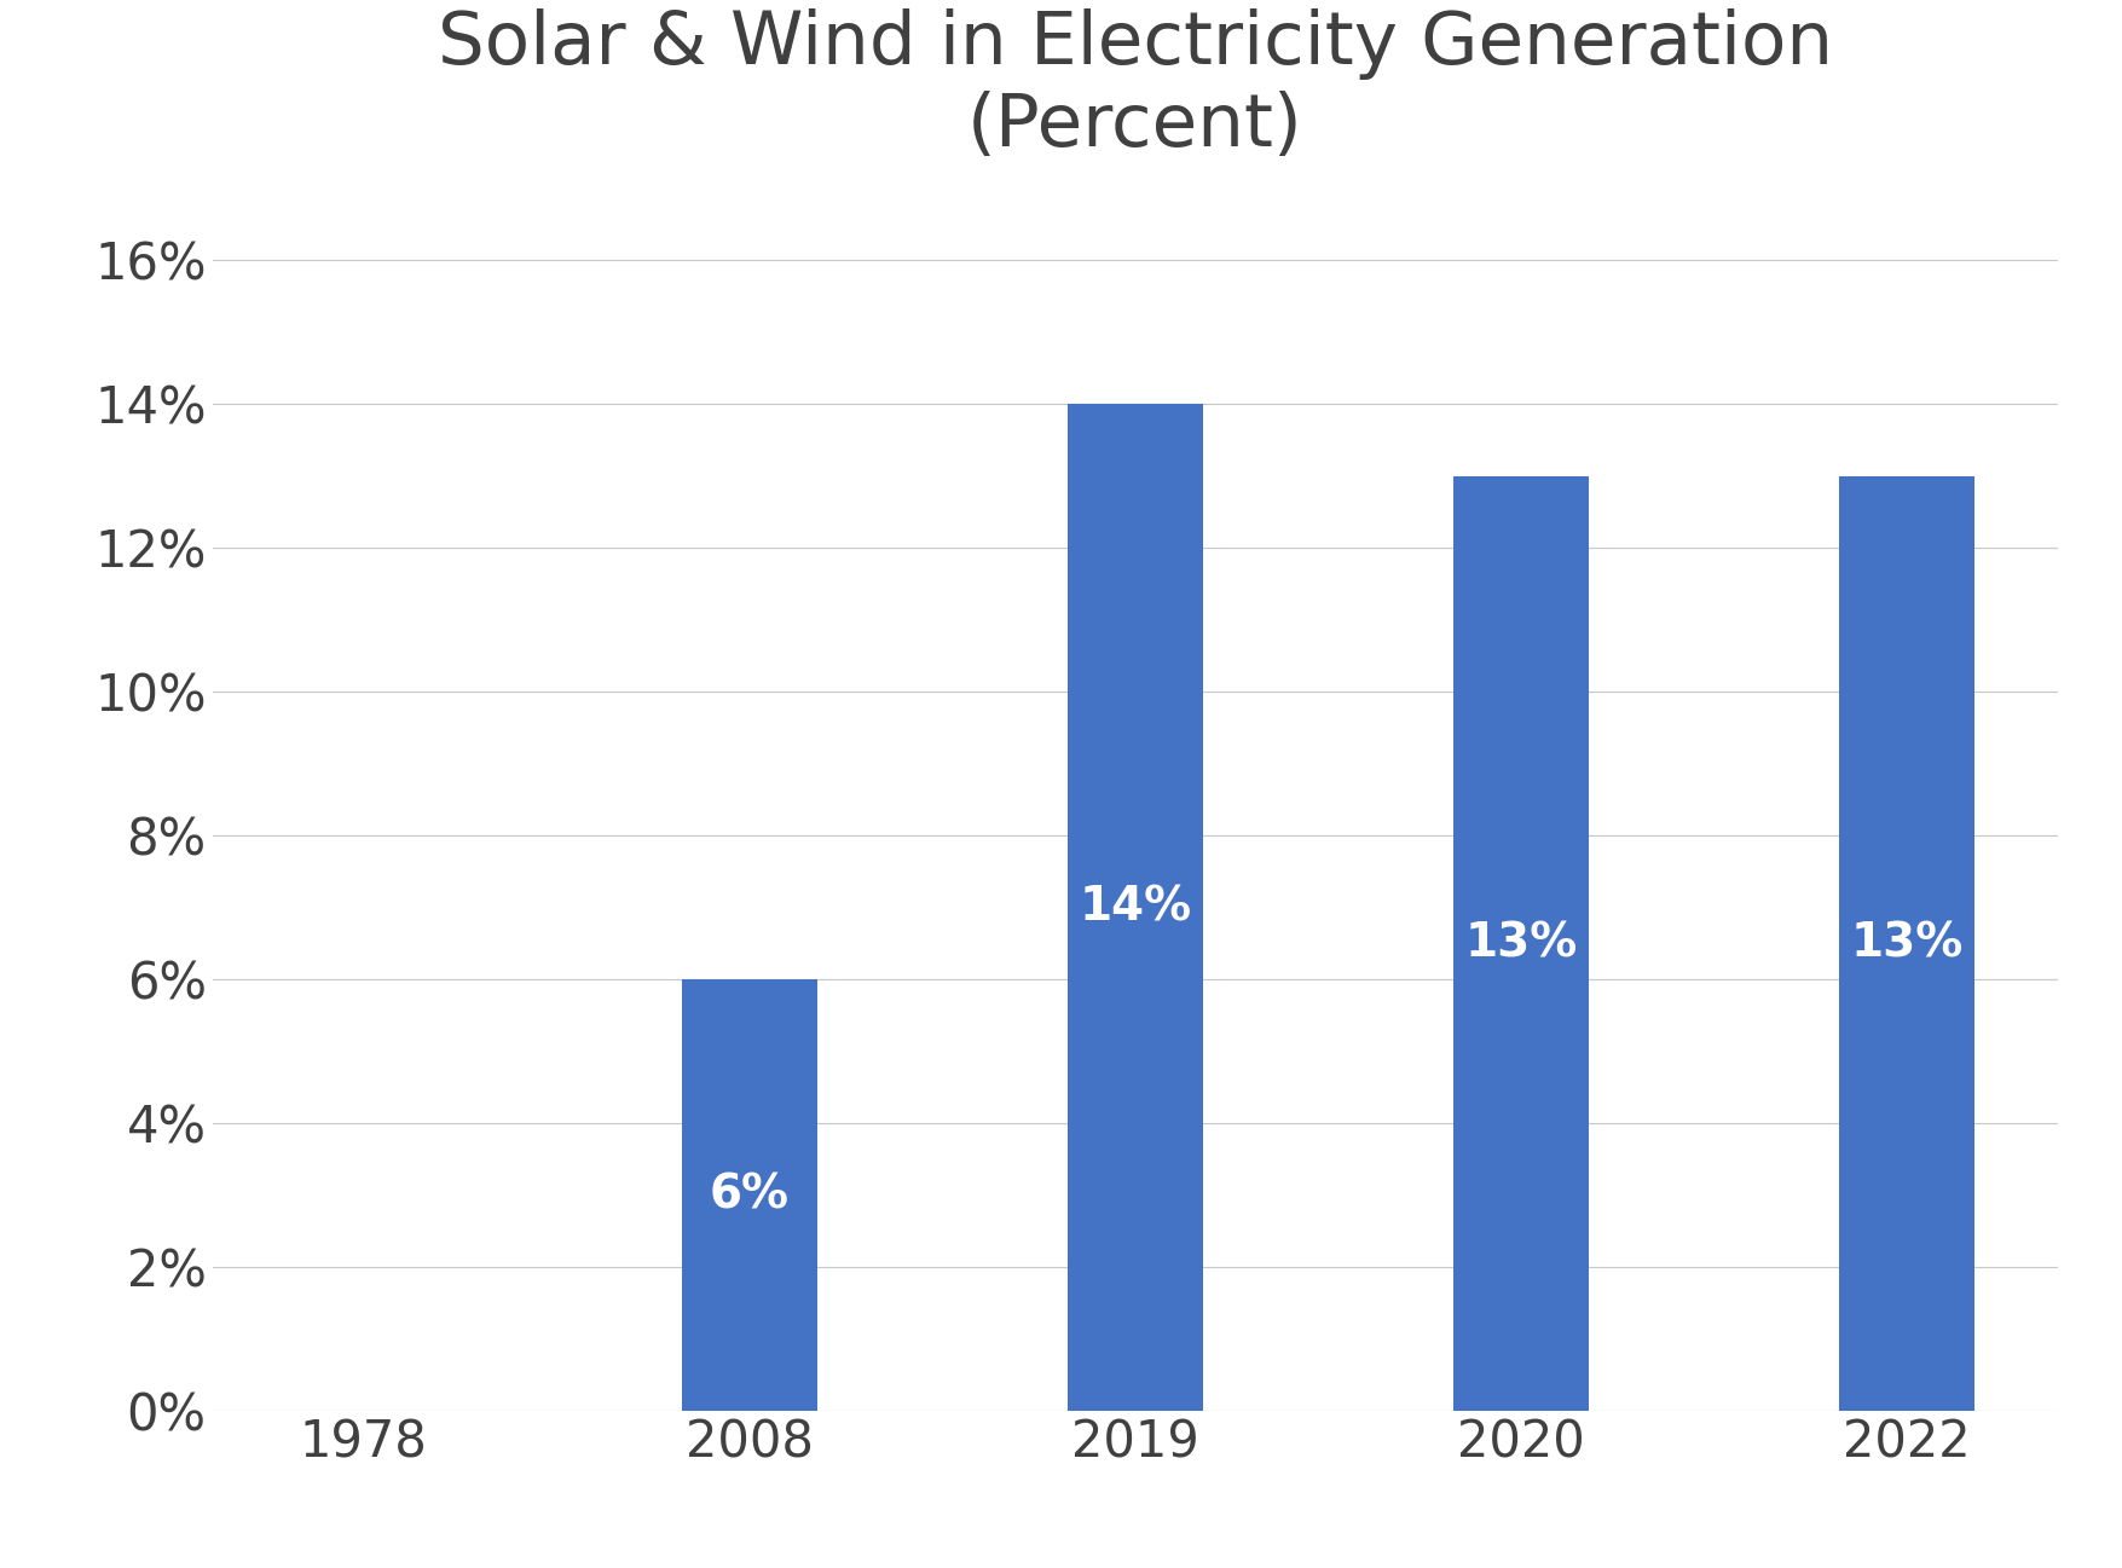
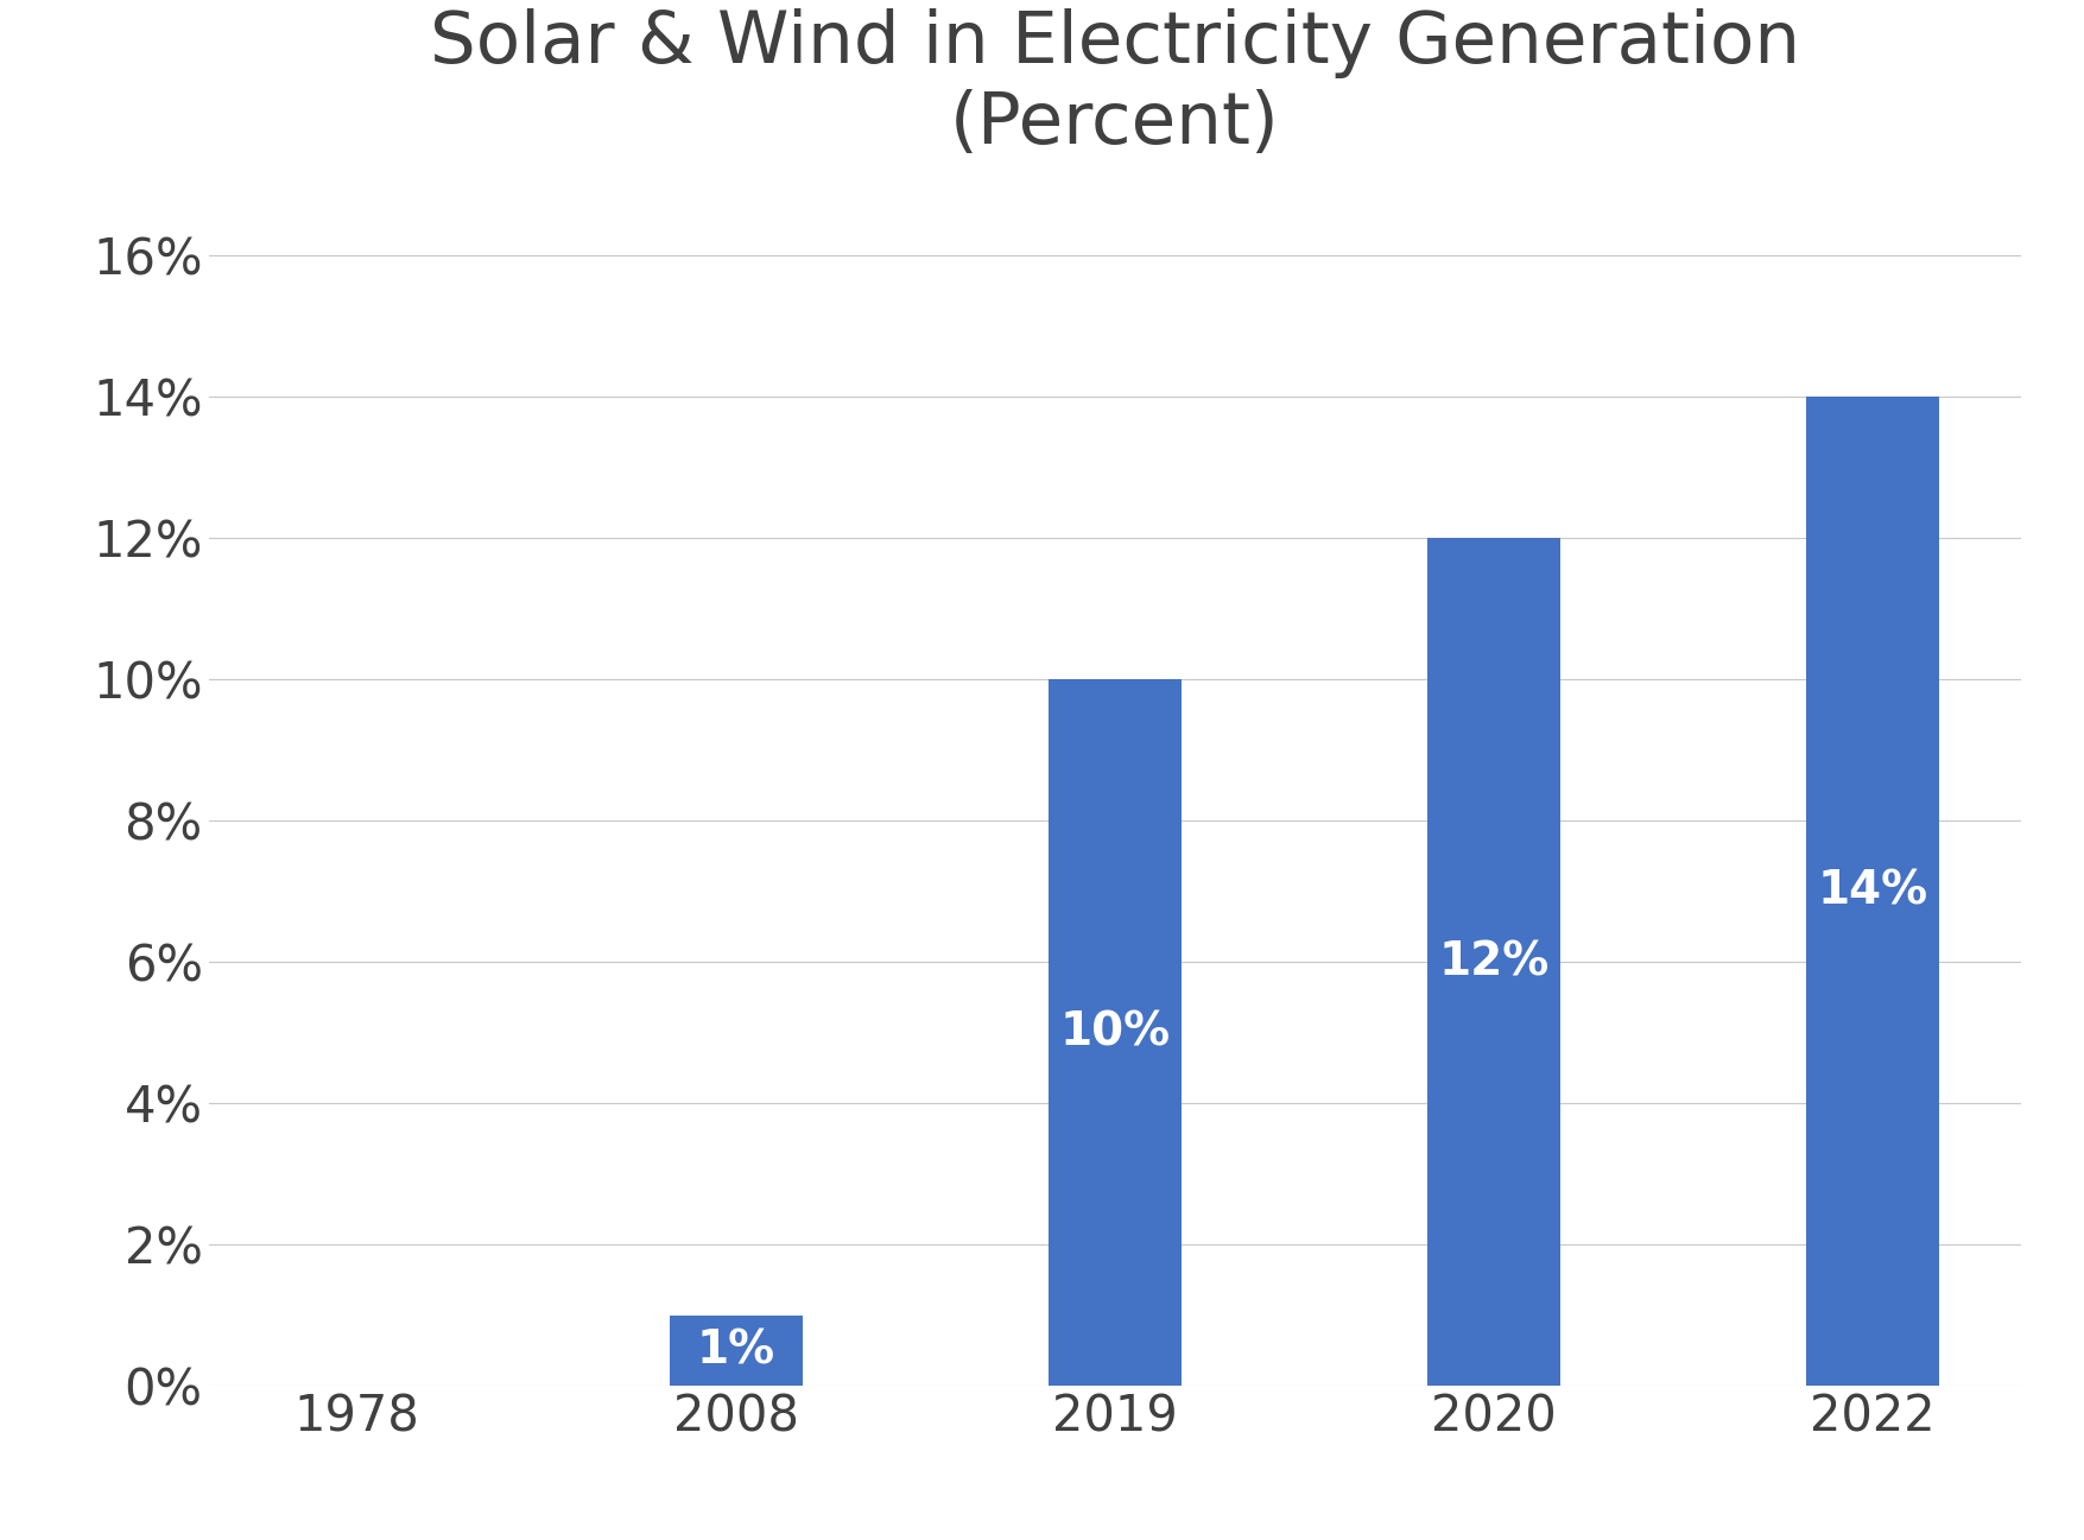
2008: 6% -> 1%
2019: 14% -> 10%
2020: 13% -> 12%
2022: 13% -> 14%
